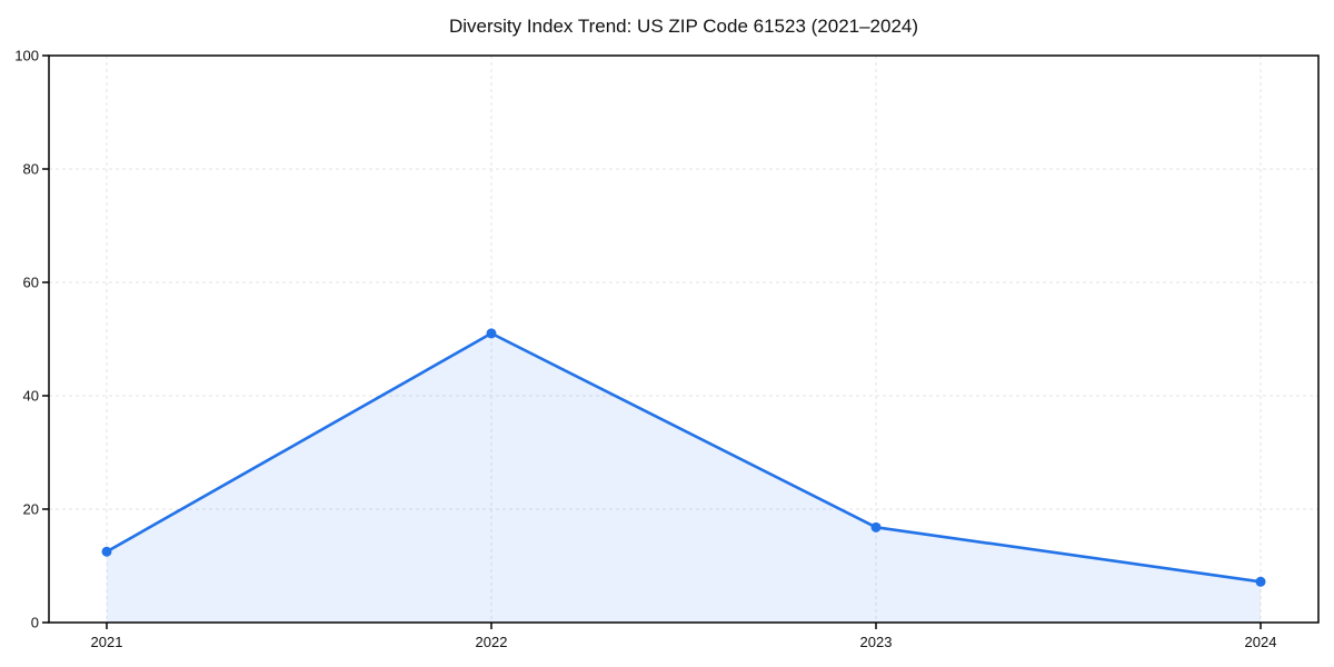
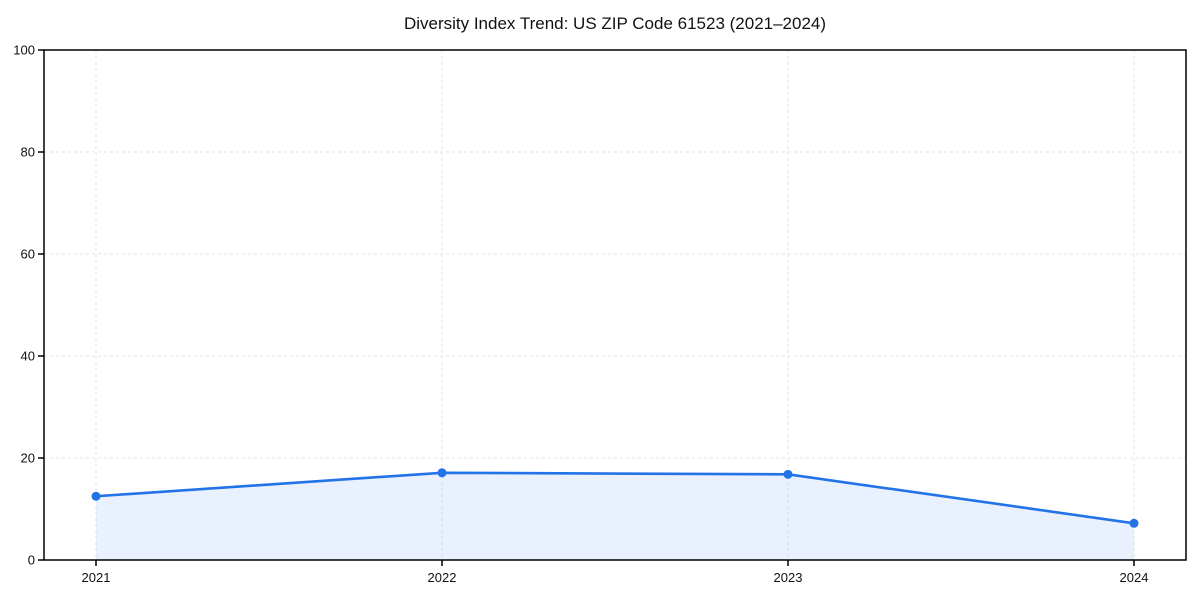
2022: 51 -> 17
